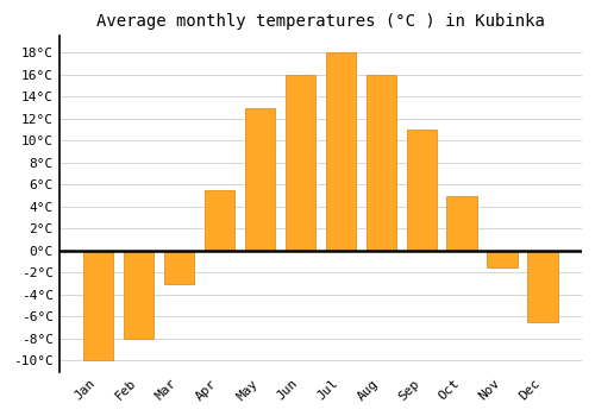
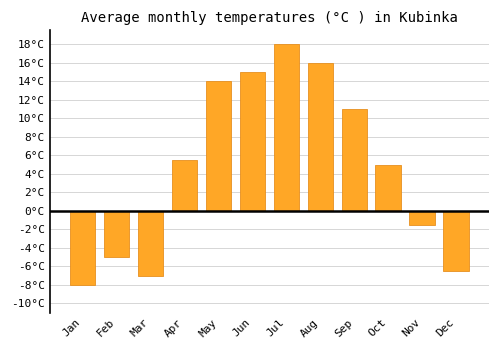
Jan: -10.0°C -> -8.0°C
Feb: -8.0°C -> -5.0°C
Mar: -3.0°C -> -7.0°C
May: 13.0°C -> 14.0°C
Jun: 16.0°C -> 15.0°C
